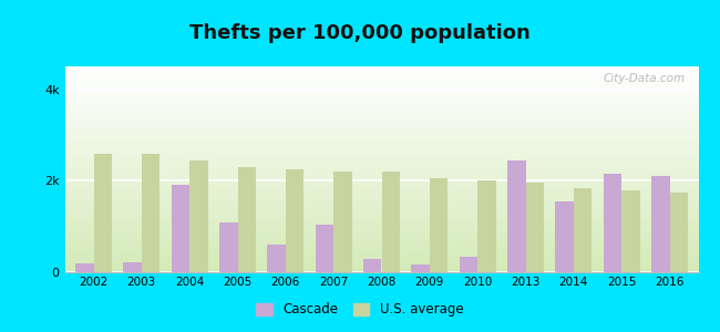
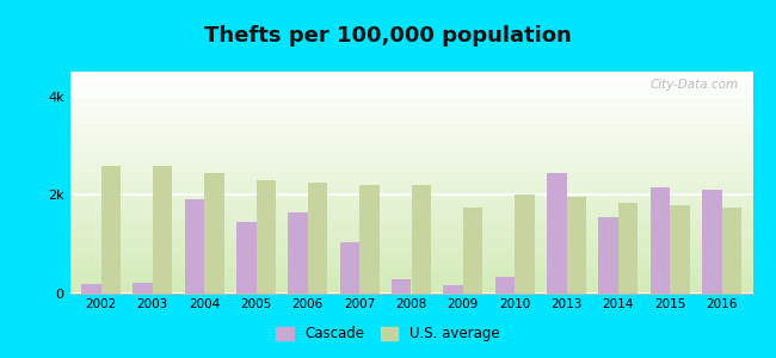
Cascade/2005: 1.10k -> 1.45k
Cascade/2006: 0.60k -> 1.65k
U.S. average/2009: 2.05k -> 1.75k
